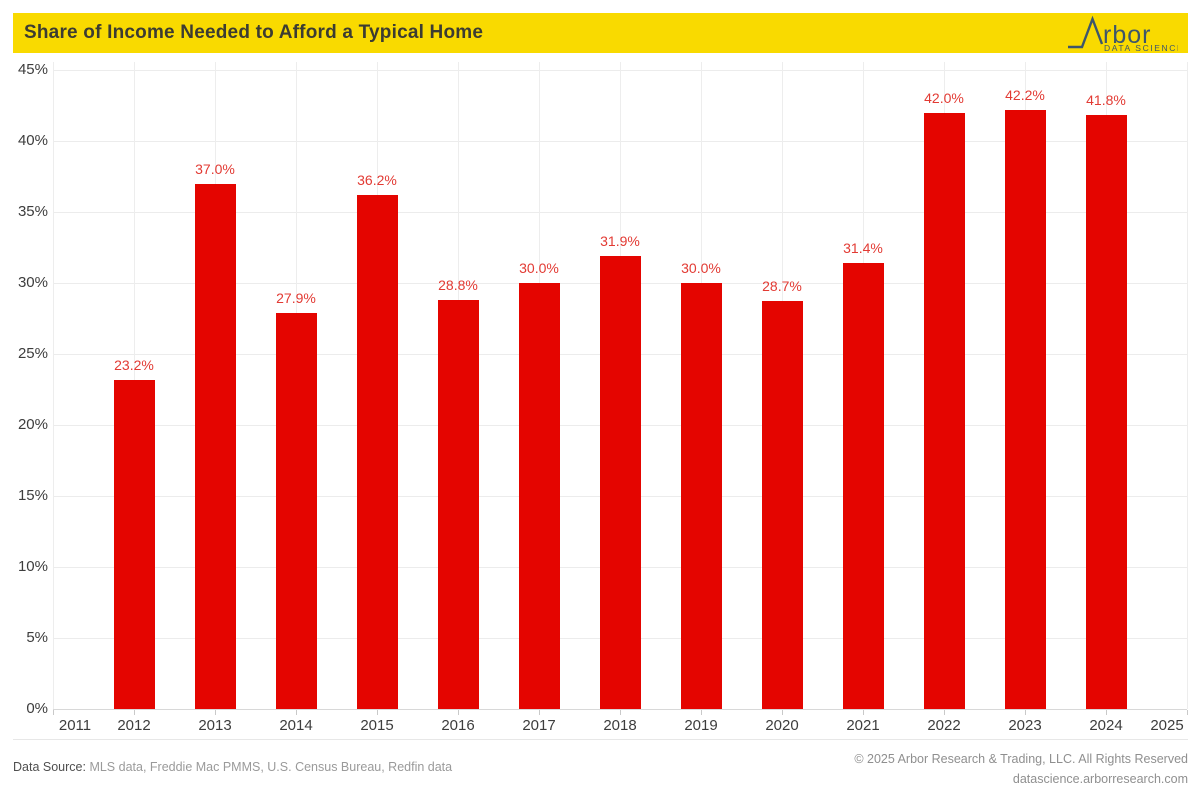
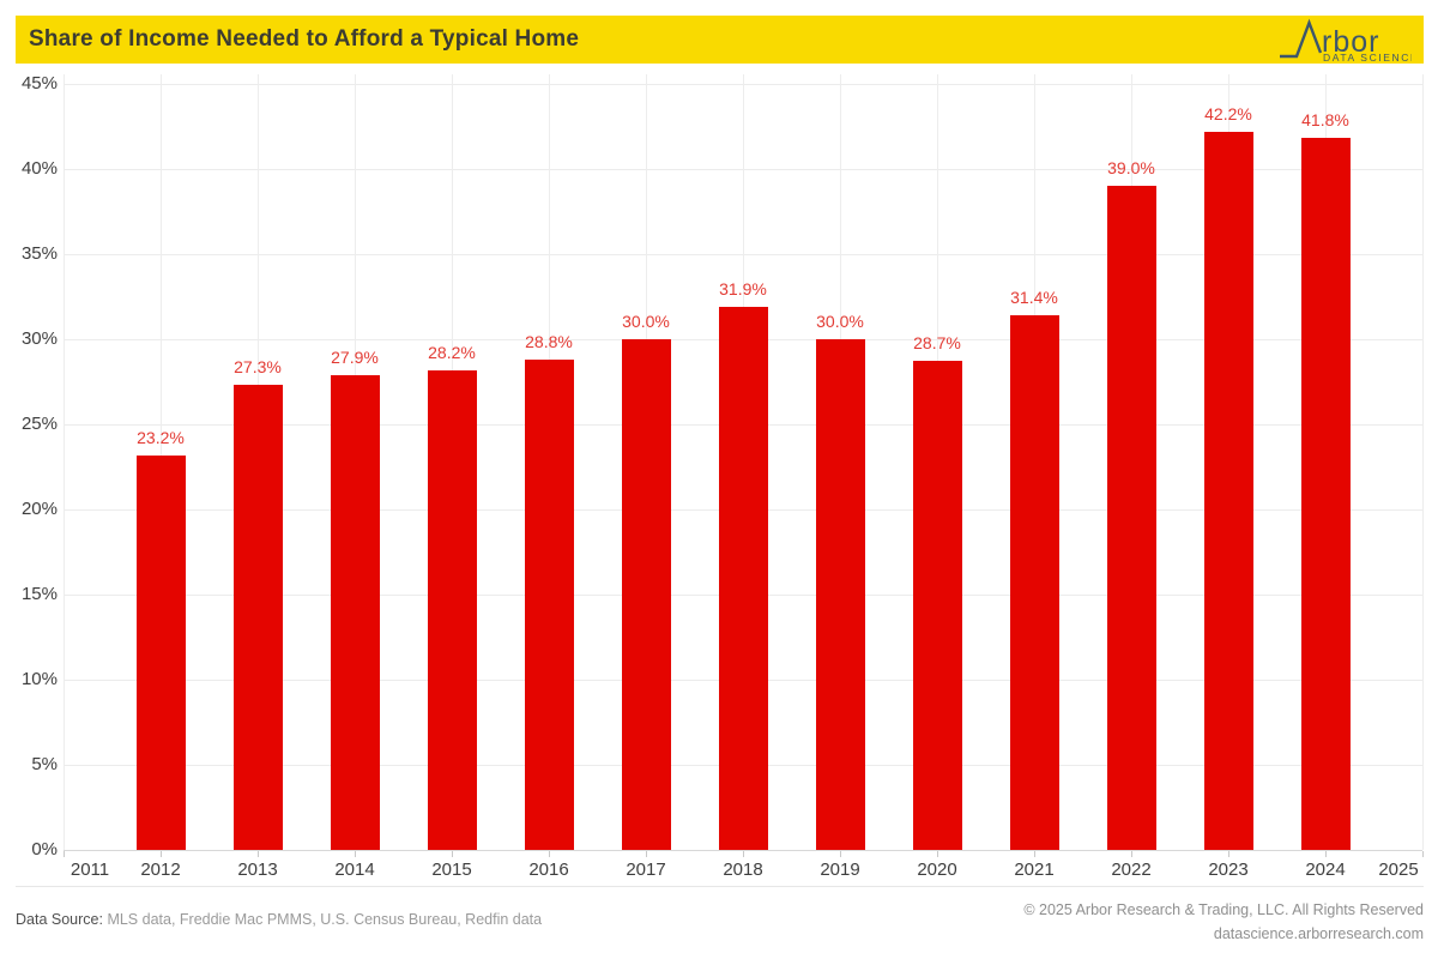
2013: 37.0% -> 27.3%
2015: 36.2% -> 28.2%
2022: 42.0% -> 39.0%
